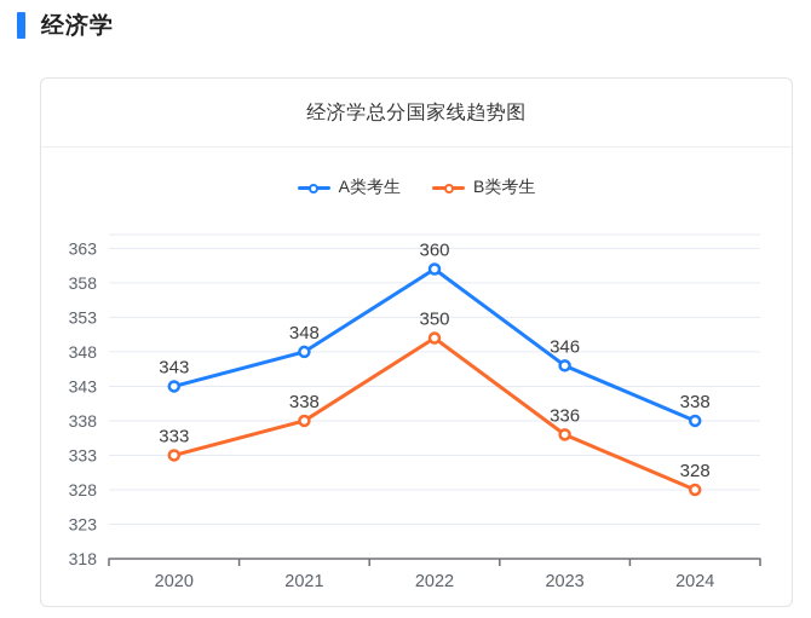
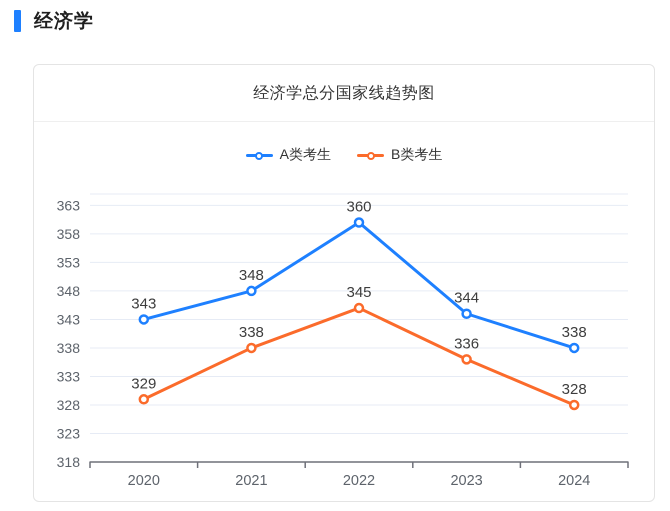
B类考生/2020: 333 -> 329
B类考生/2022: 350 -> 345
A类考生/2023: 346 -> 344
